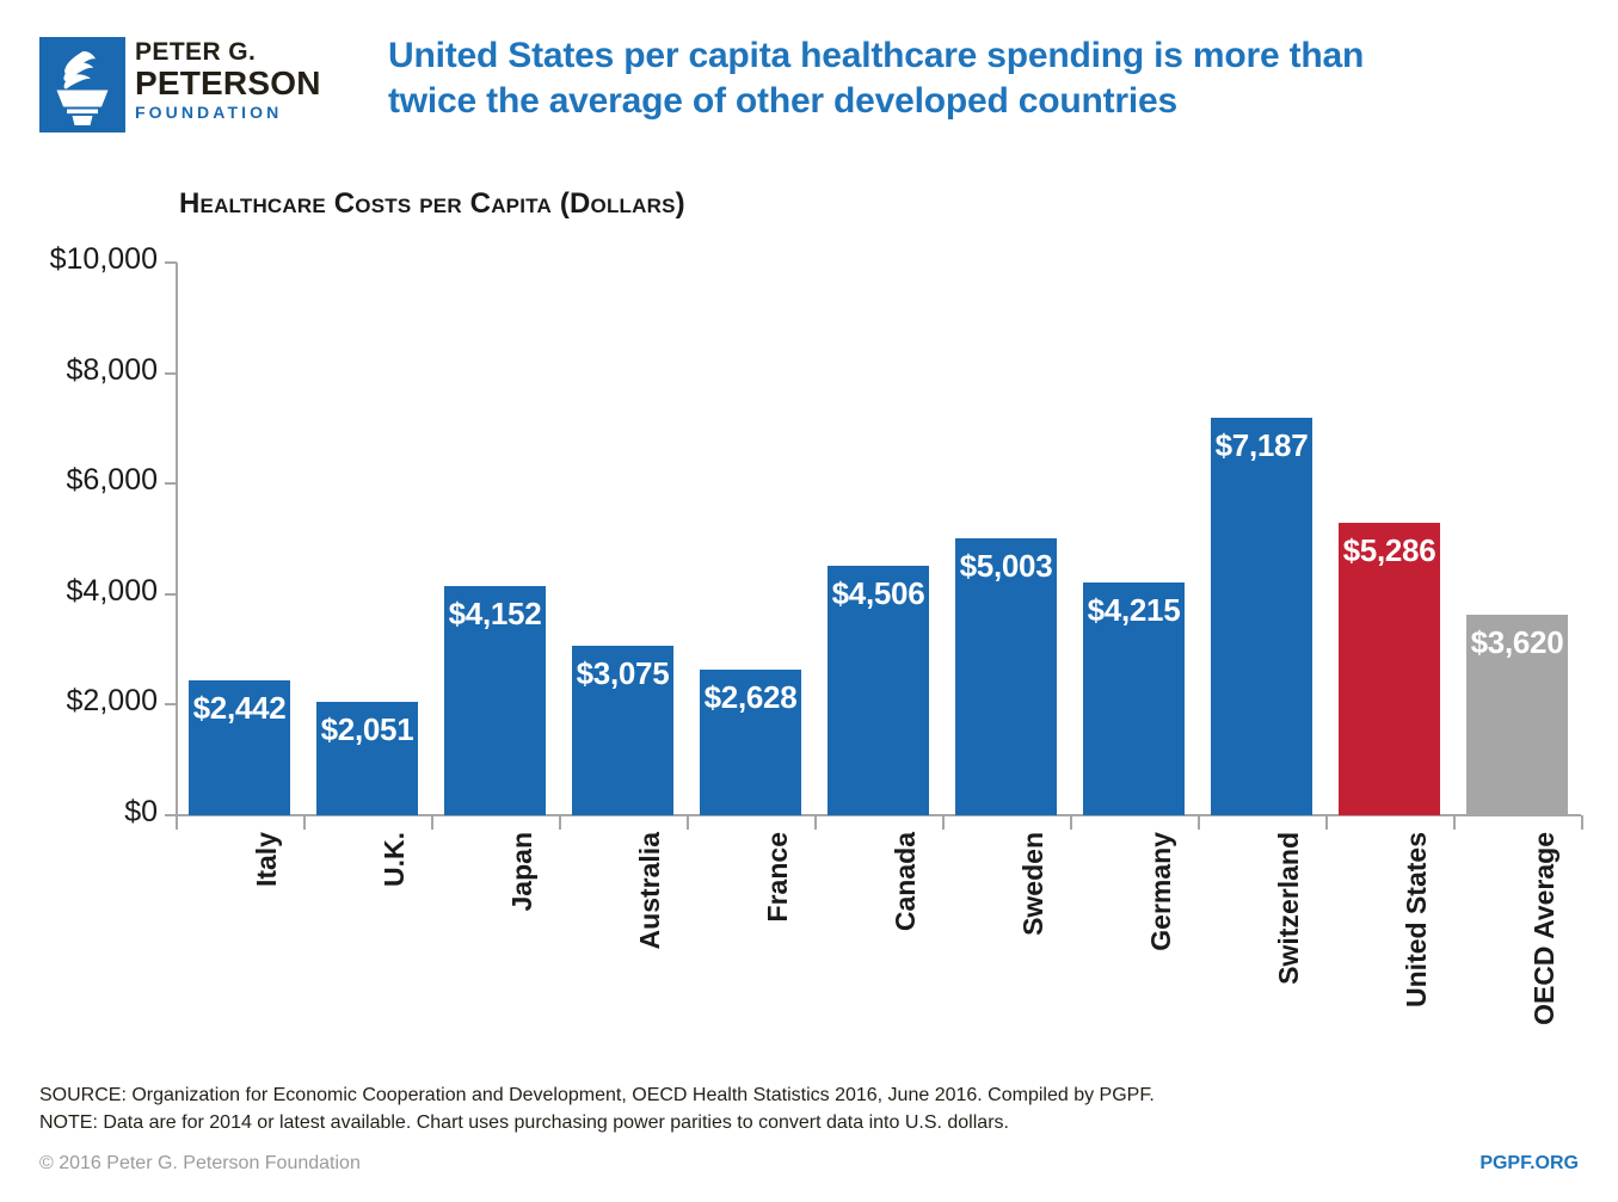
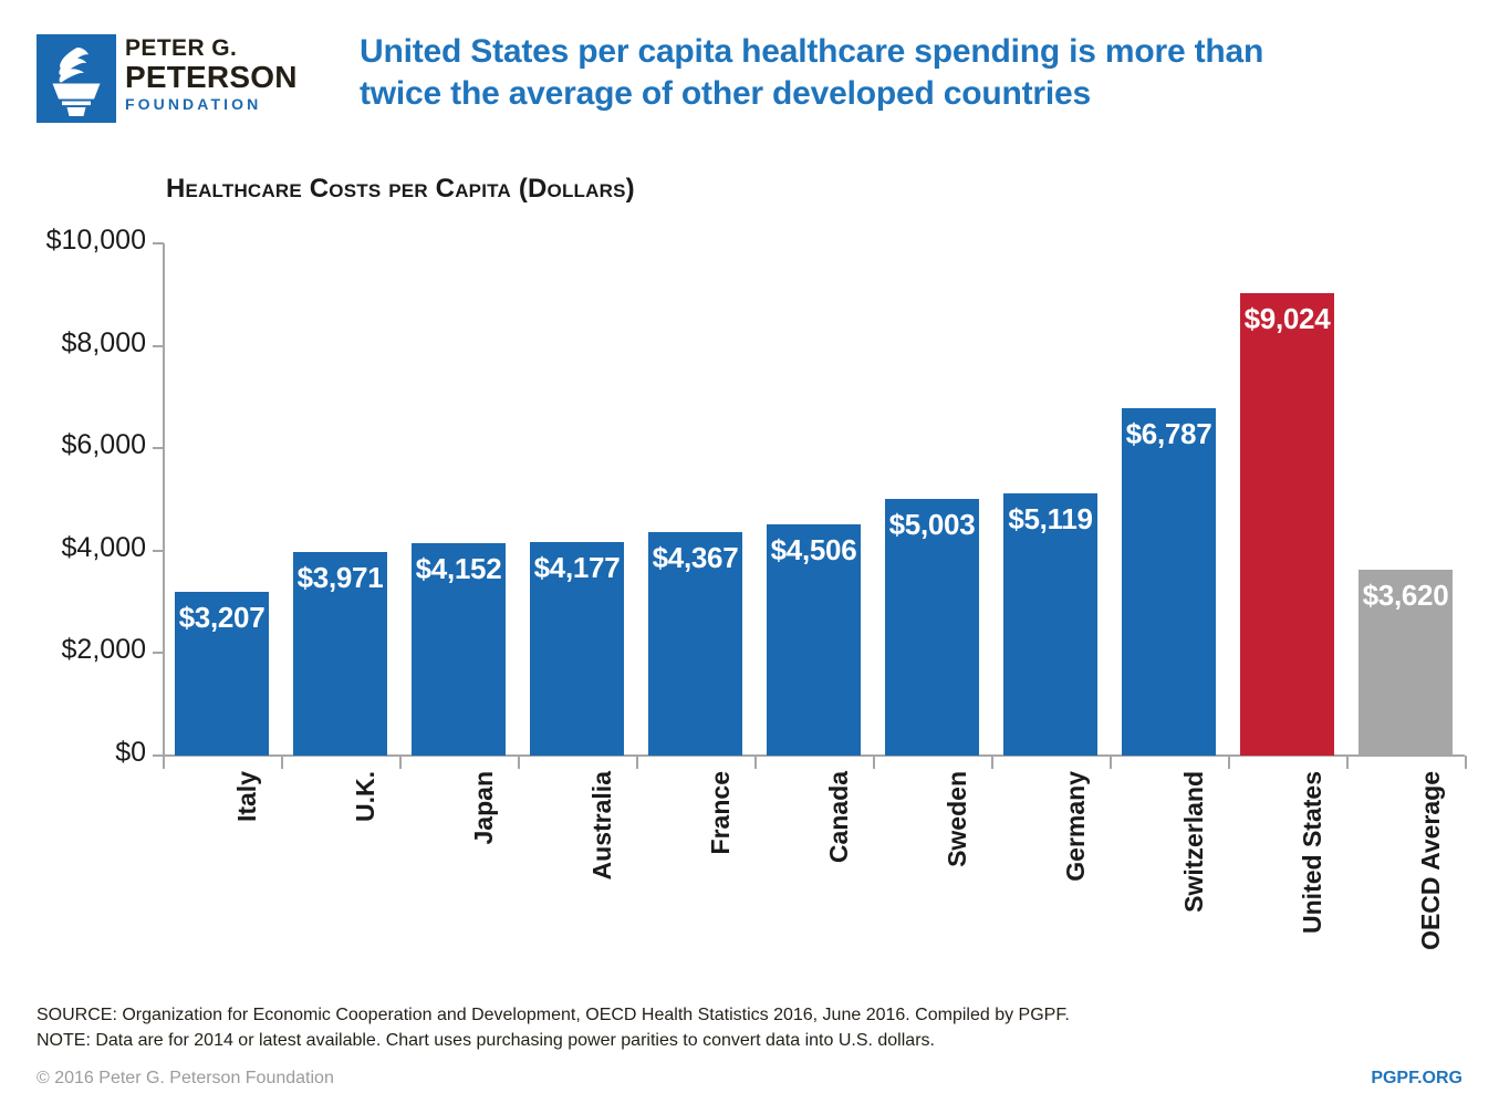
Italy: $2,442 -> $3,207
U.K.: $2,051 -> $3,971
Australia: $3,075 -> $4,177
France: $2,628 -> $4,367
Germany: $4,215 -> $5,119
Switzerland: $7,187 -> $6,787
United States: $5,286 -> $9,024
